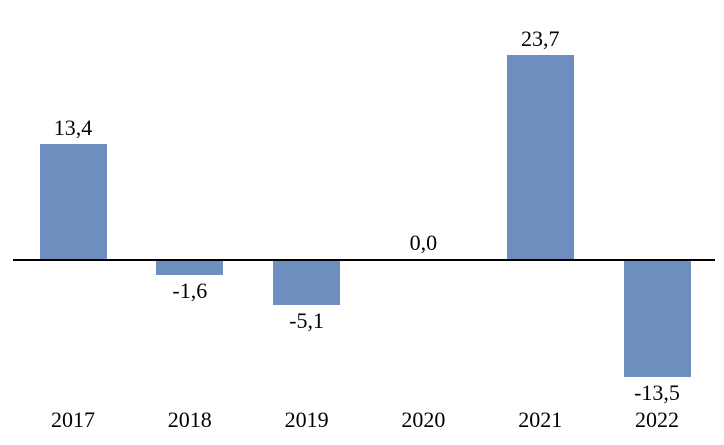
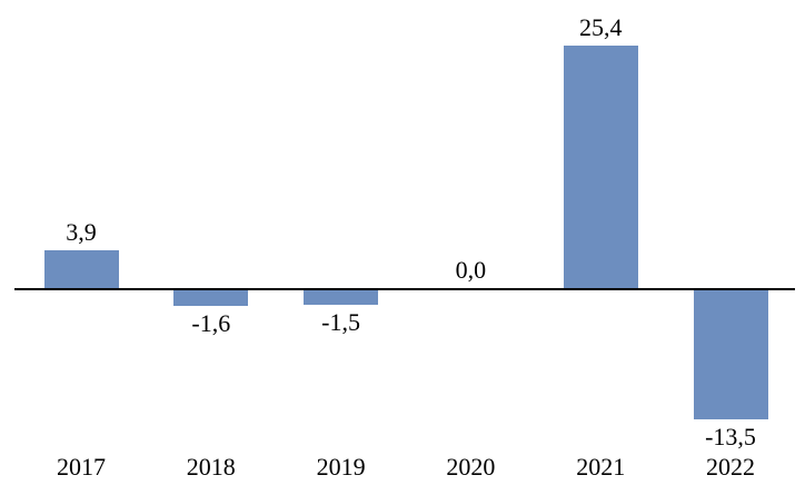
2017: 13,4 -> 3,9
2019: -5,1 -> -1,5
2021: 23,7 -> 25,4
